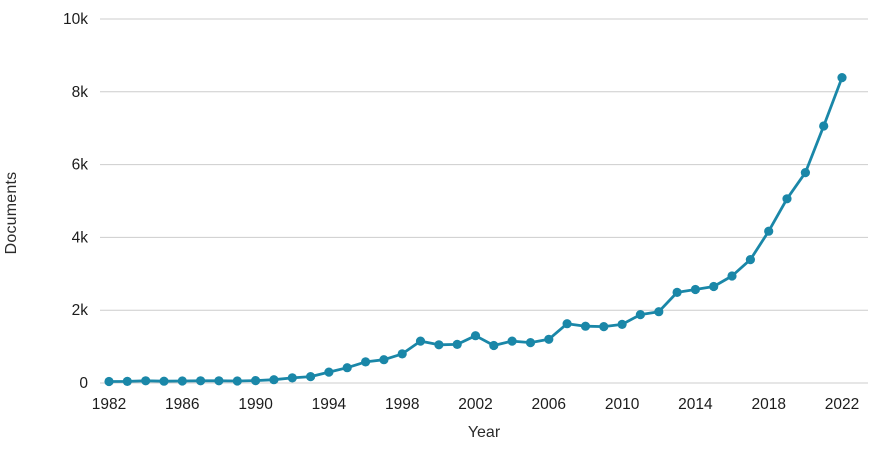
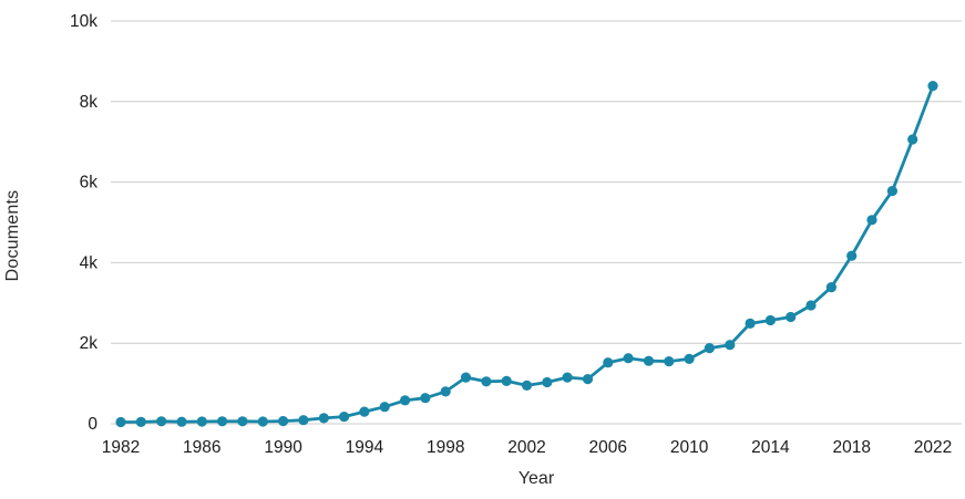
2002: 1.3k -> 1.0k
2006: 1.2k -> 1.5k
